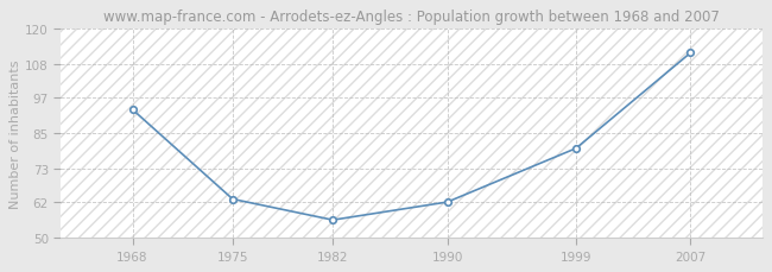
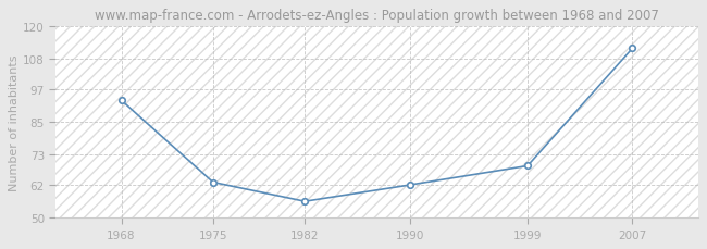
1999: 80 -> 69
